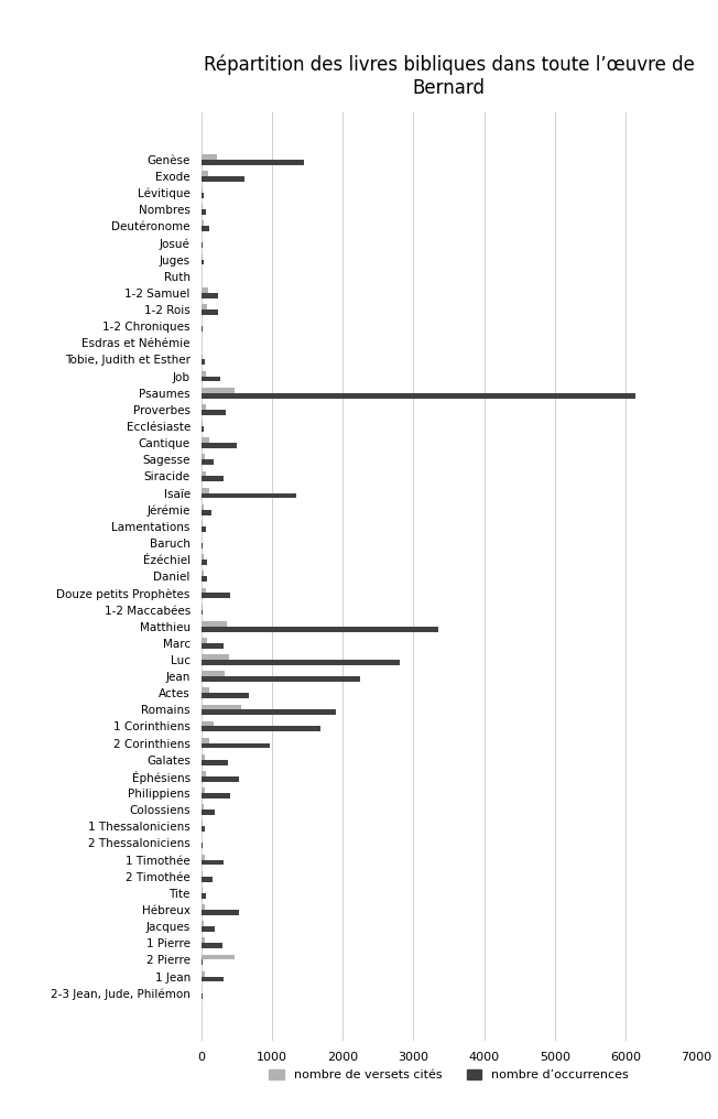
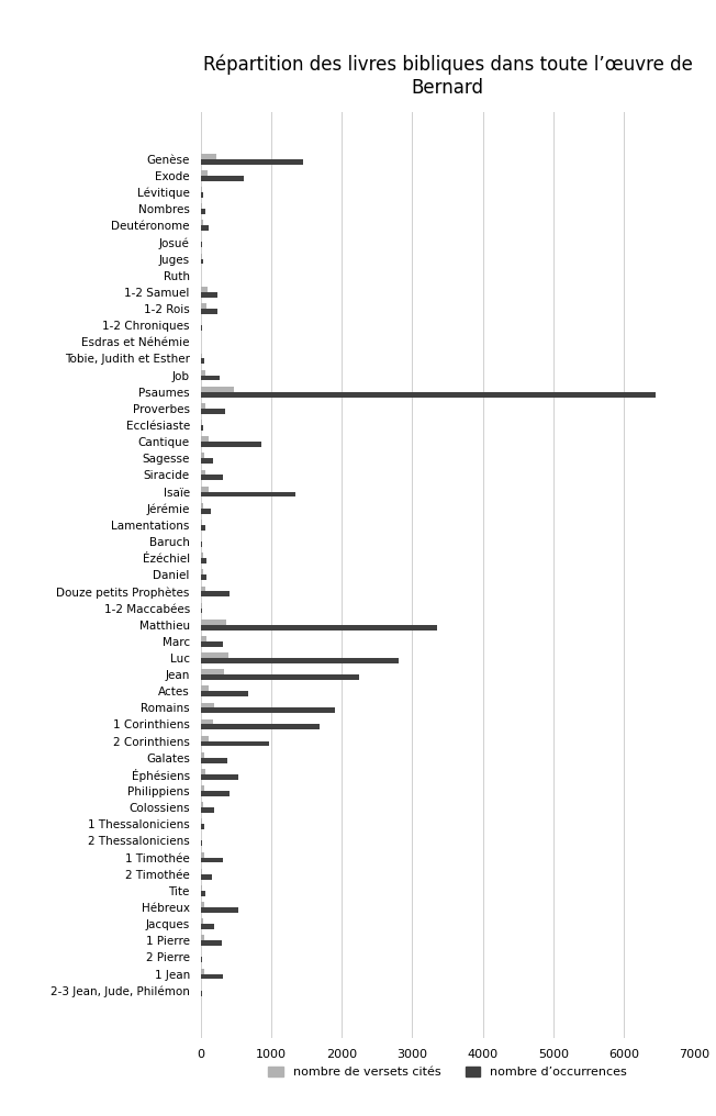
nombre d’occurrences/Psaumes: 6140 -> 6450
nombre d’occurrences/Cantique: 500 -> 860
nombre de versets cités/Romains: 560 -> 200
nombre de versets cités/2 Pierre: 480 -> 10
